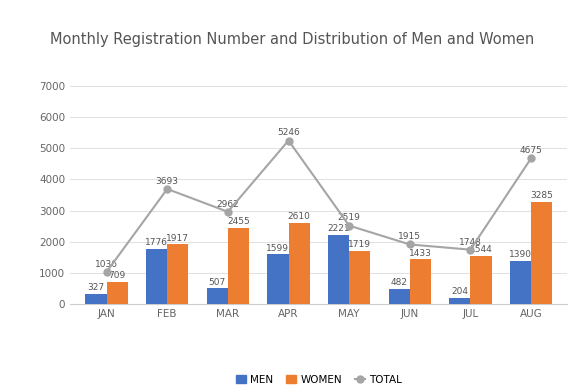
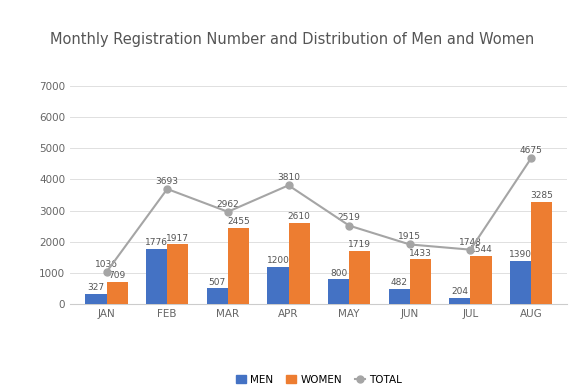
MEN/APR: 1599 -> 1200
TOTAL/APR: 5246 -> 3810
MEN/MAY: 2221 -> 800
